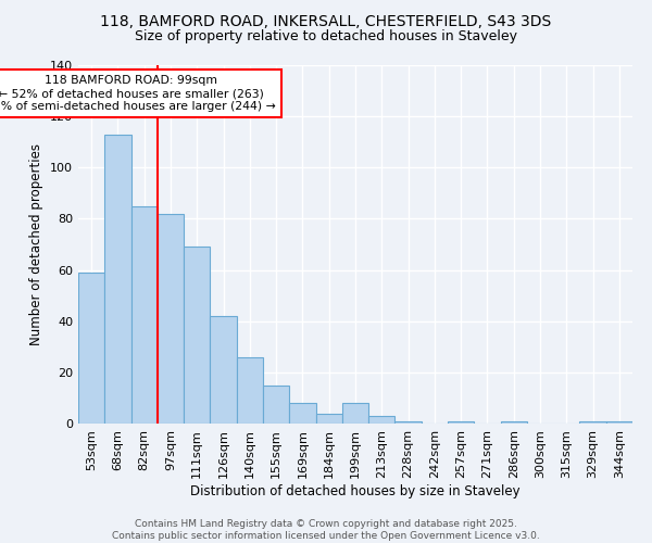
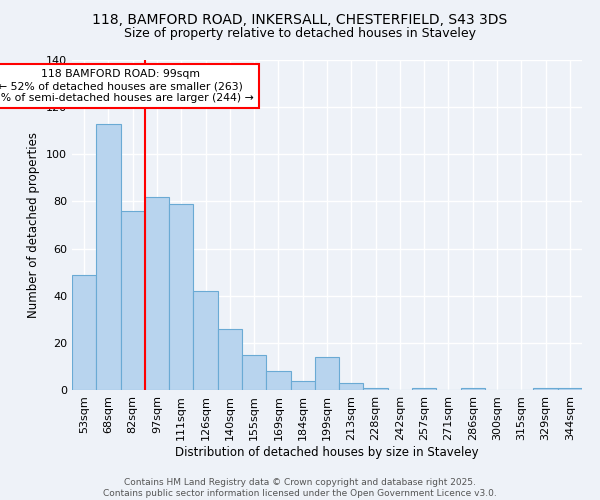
53sqm: 59 -> 49
82sqm: 85 -> 76
111sqm: 69 -> 79
199sqm: 8 -> 14
